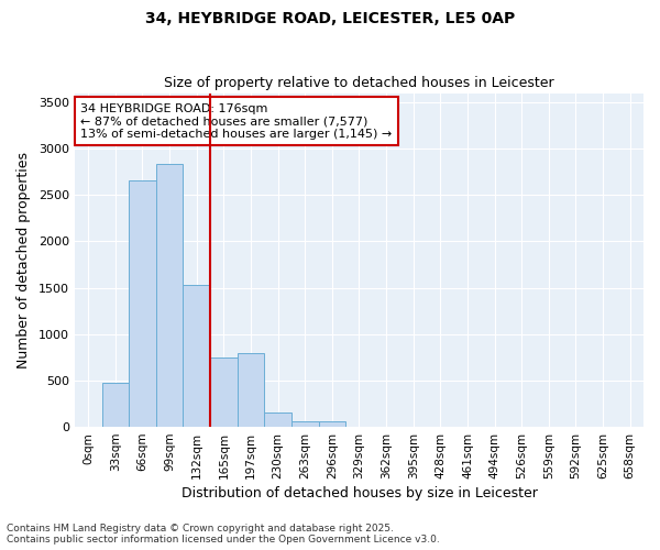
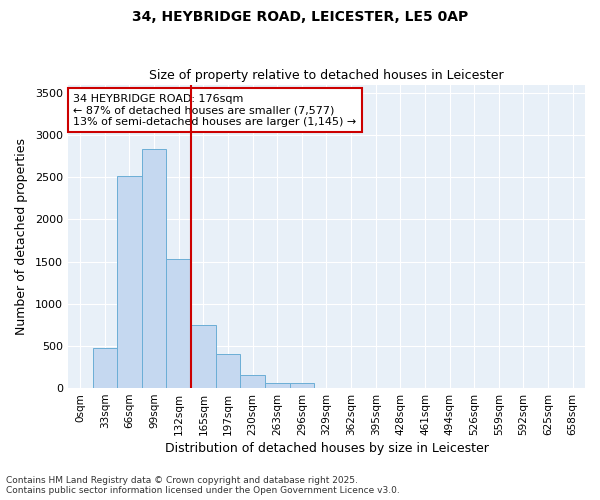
66sqm: 2660 -> 2520
197sqm: 800 -> 400
